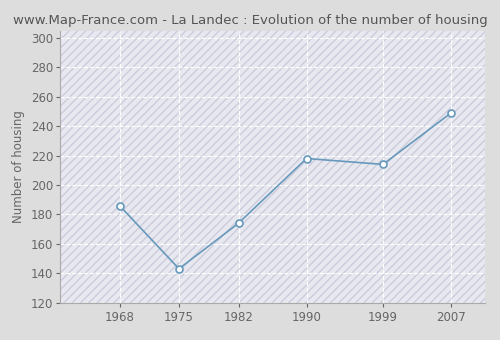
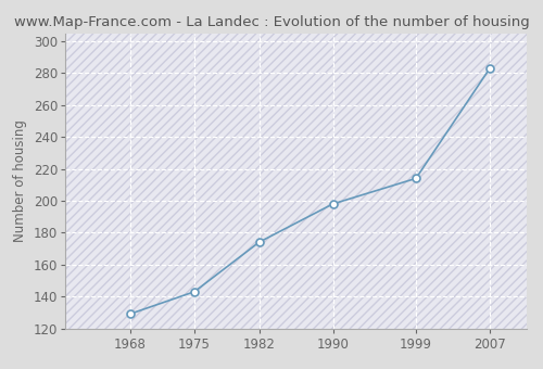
1968: 186 -> 129
1990: 218 -> 198
2007: 249 -> 283
